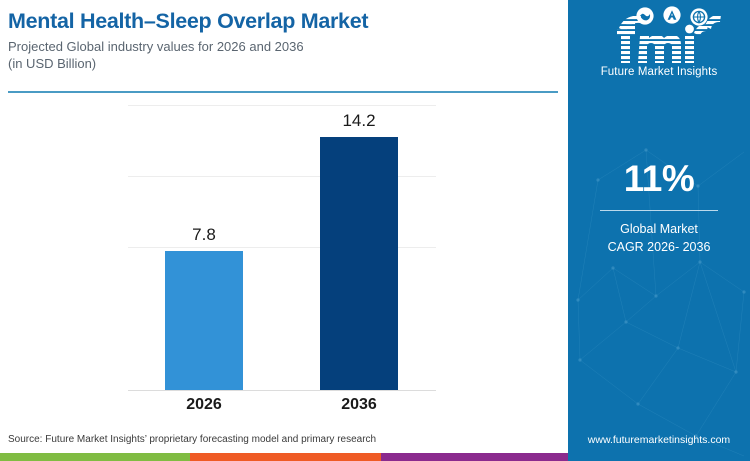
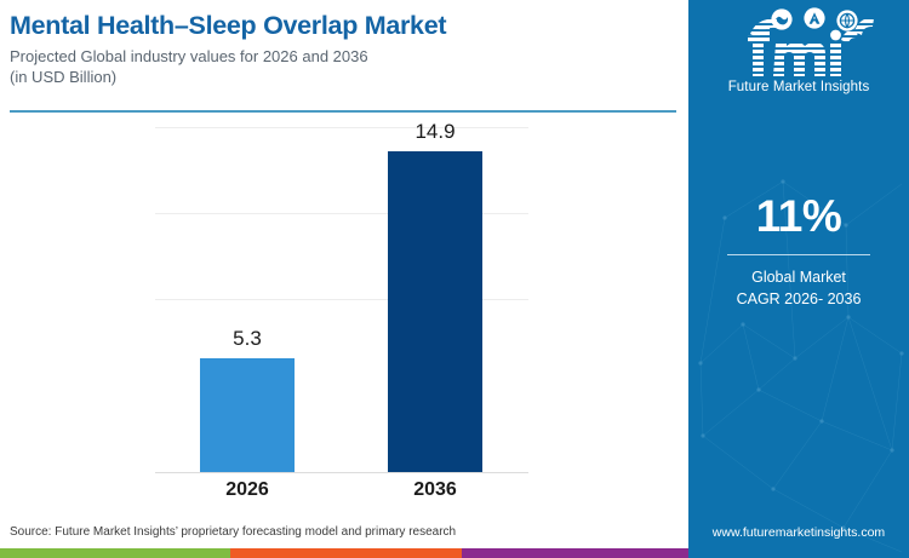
2026: 7.8 -> 5.3
2036: 14.2 -> 14.9
